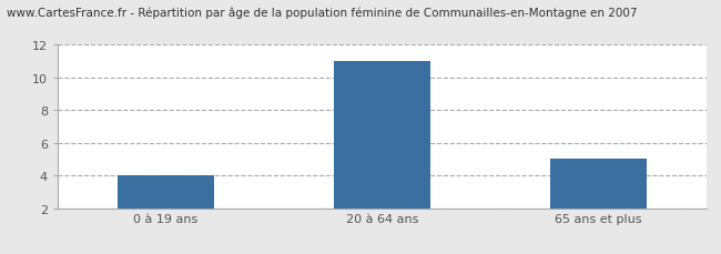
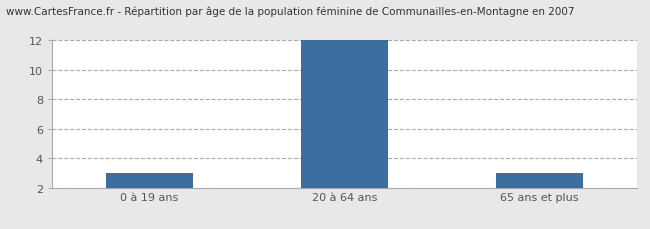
0 à 19 ans: 4 -> 3
20 à 64 ans: 11 -> 12
65 ans et plus: 5 -> 3
